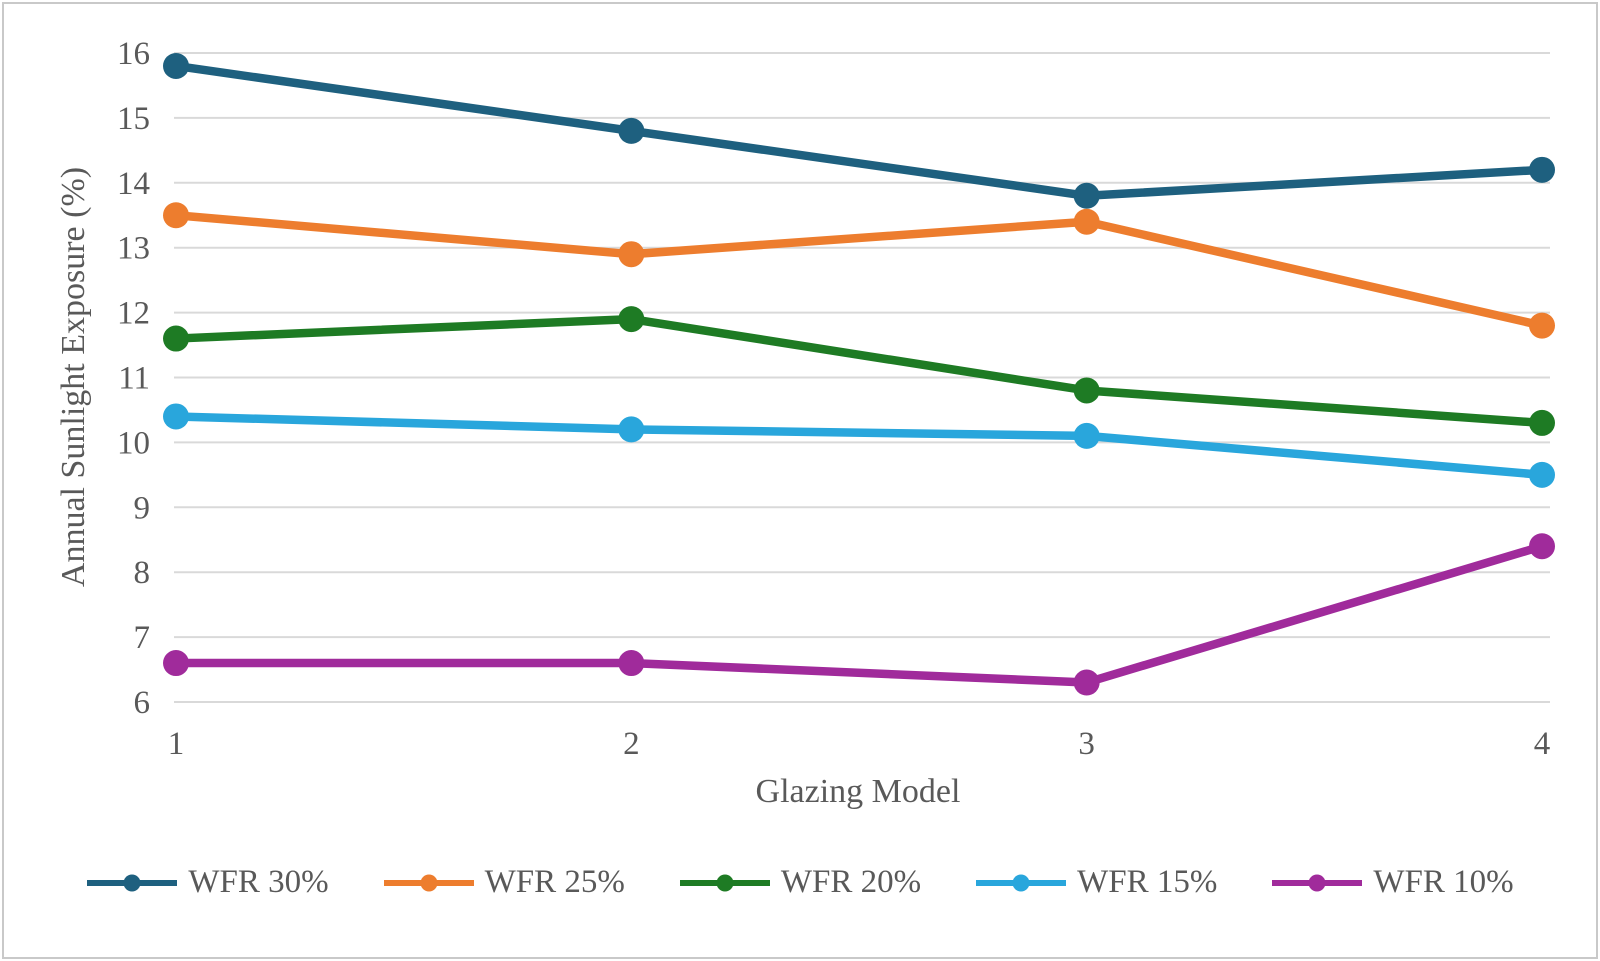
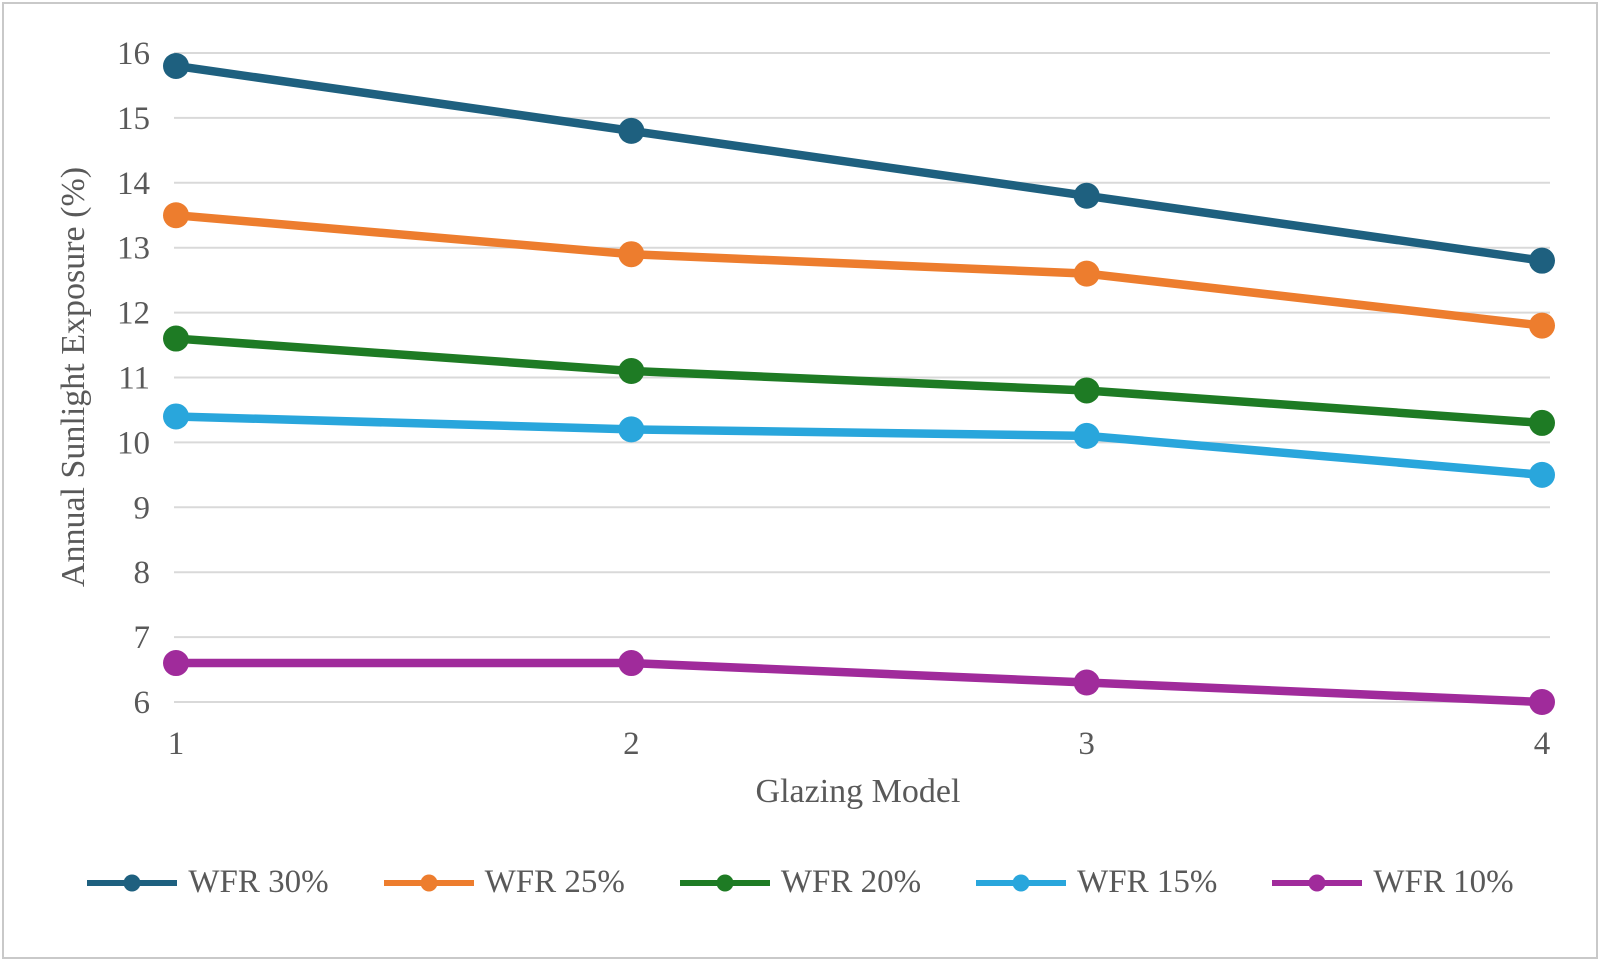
WFR 20%/2: 11.9 -> 11.1
WFR 25%/3: 13.4 -> 12.6
WFR 30%/4: 14.2 -> 12.8
WFR 10%/4: 8.4 -> 6.0
